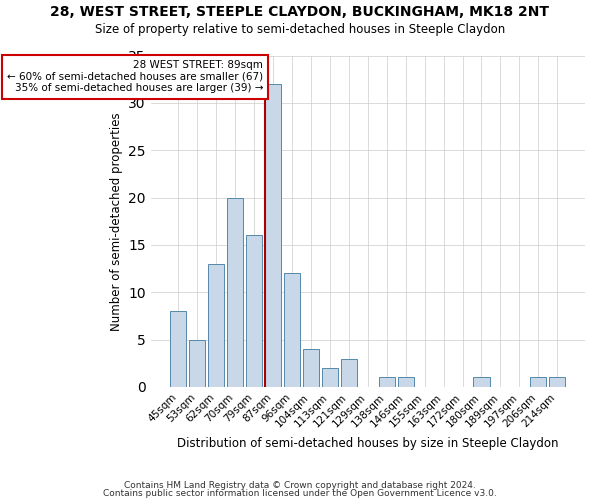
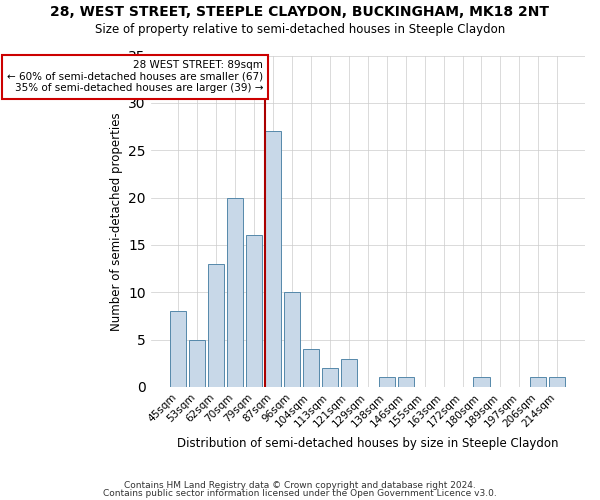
87sqm: 32 -> 27
96sqm: 12 -> 10
